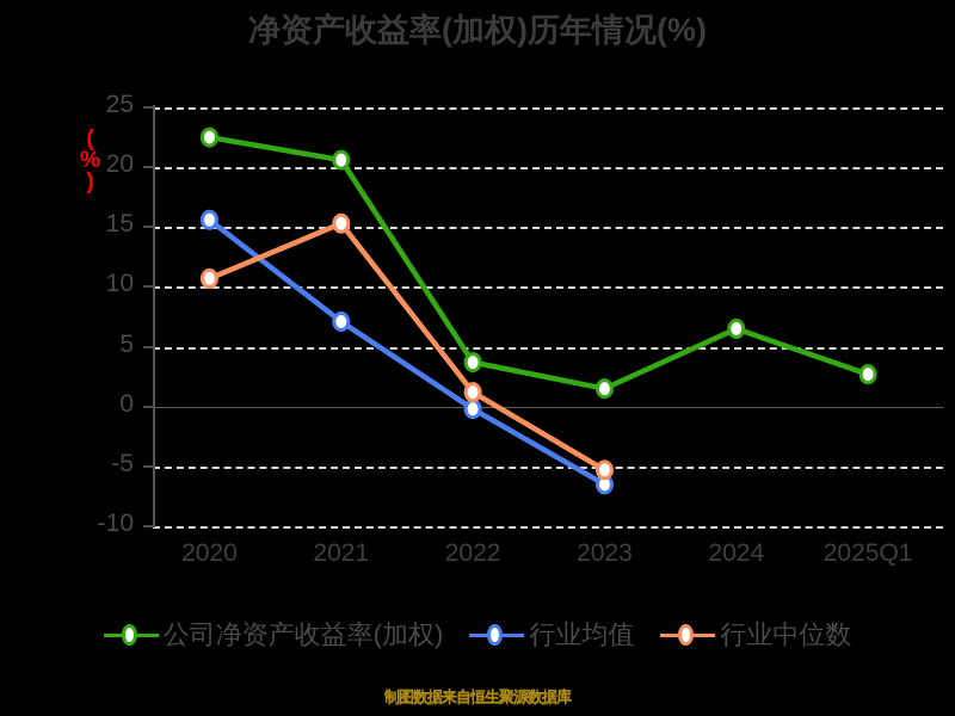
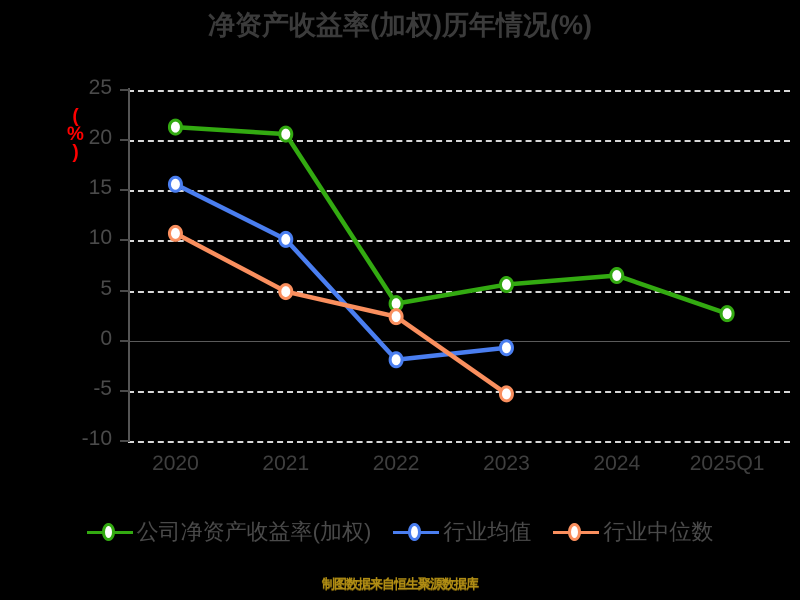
公司净资产收益率(加权)/2020: 22.5 -> 21.3
行业均值/2021: 7.1 -> 10.1
行业中位数/2021: 15.3 -> 4.9
行业均值/2022: -0.2 -> -1.9
行业中位数/2022: 1.2 -> 2.4
公司净资产收益率(加权)/2023: 1.5 -> 5.6
行业均值/2023: -6.5 -> -0.7
